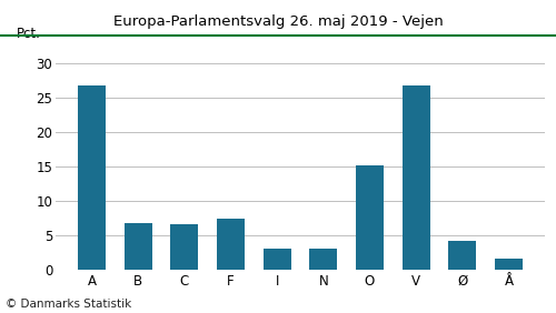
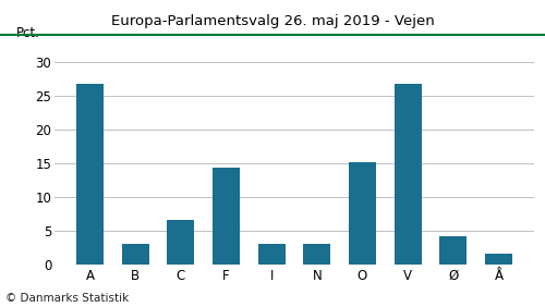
B: 6.8 -> 3.0
F: 7.3 -> 14.4
